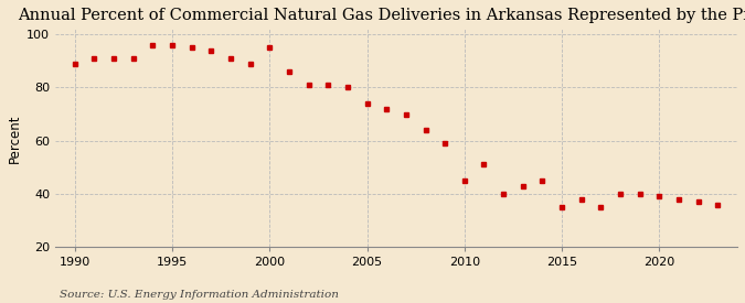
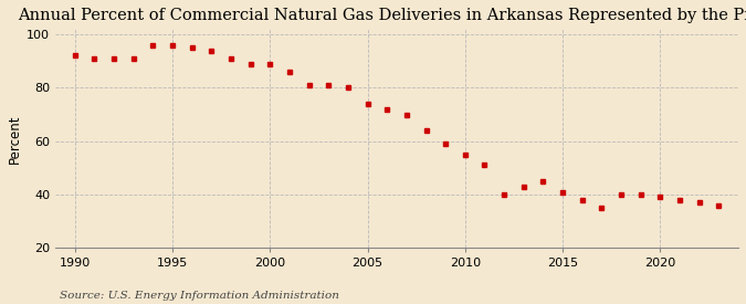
1990: 89 -> 92
2000: 95 -> 89
2010: 45 -> 55
2015: 35 -> 41
